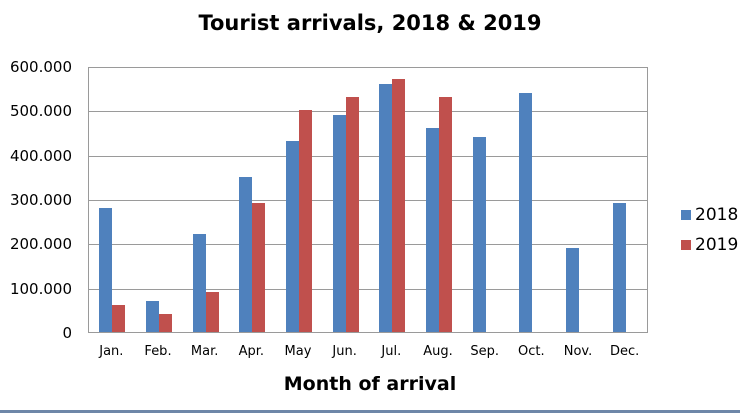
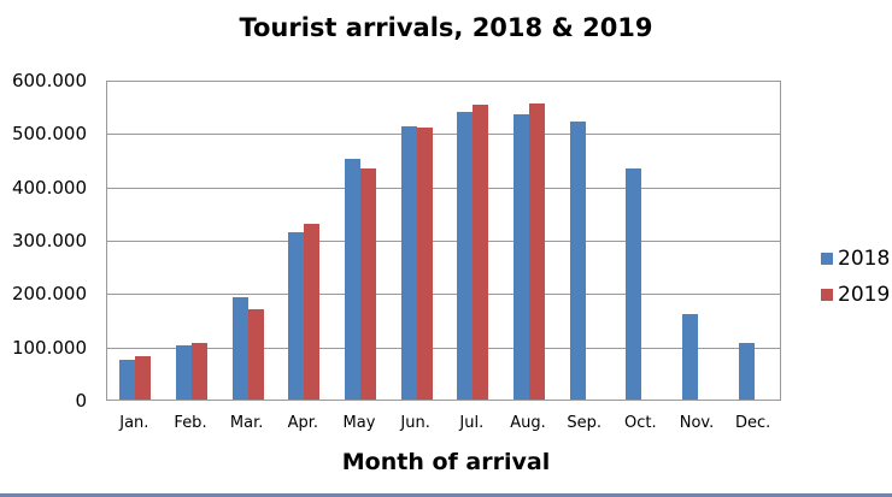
2018/Jan.: 280000 -> 80000
2019/Jan.: 60000 -> 80000
2018/Feb.: 70000 -> 100000
2019/Feb.: 40000 -> 110000
2018/Mar.: 220000 -> 190000
2019/Mar.: 90000 -> 170000
2018/Apr.: 350000 -> 310000
2019/Apr.: 290000 -> 330000
2018/May: 430000 -> 450000
2019/May: 500000 -> 430000
2018/Jun.: 490000 -> 510000
2019/Jun.: 530000 -> 510000
2018/Jul.: 560000 -> 540000
2019/Jul.: 570000 -> 550000
2018/Aug.: 460000 -> 540000
2019/Aug.: 530000 -> 550000
2018/Sep.: 440000 -> 520000
2018/Oct.: 540000 -> 430000
2018/Nov.: 190000 -> 160000
2018/Dec.: 290000 -> 110000
